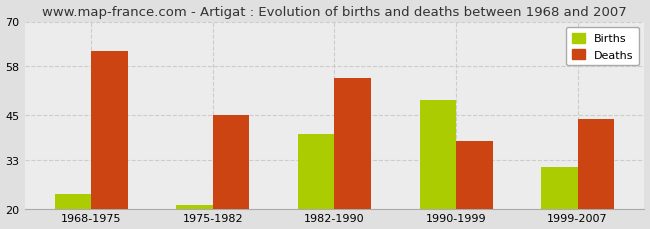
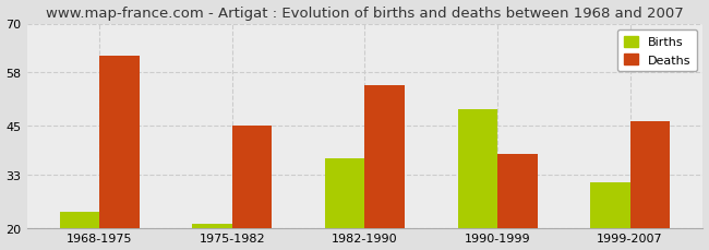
Births/1982-1990: 40 -> 37
Deaths/1999-2007: 44 -> 46
